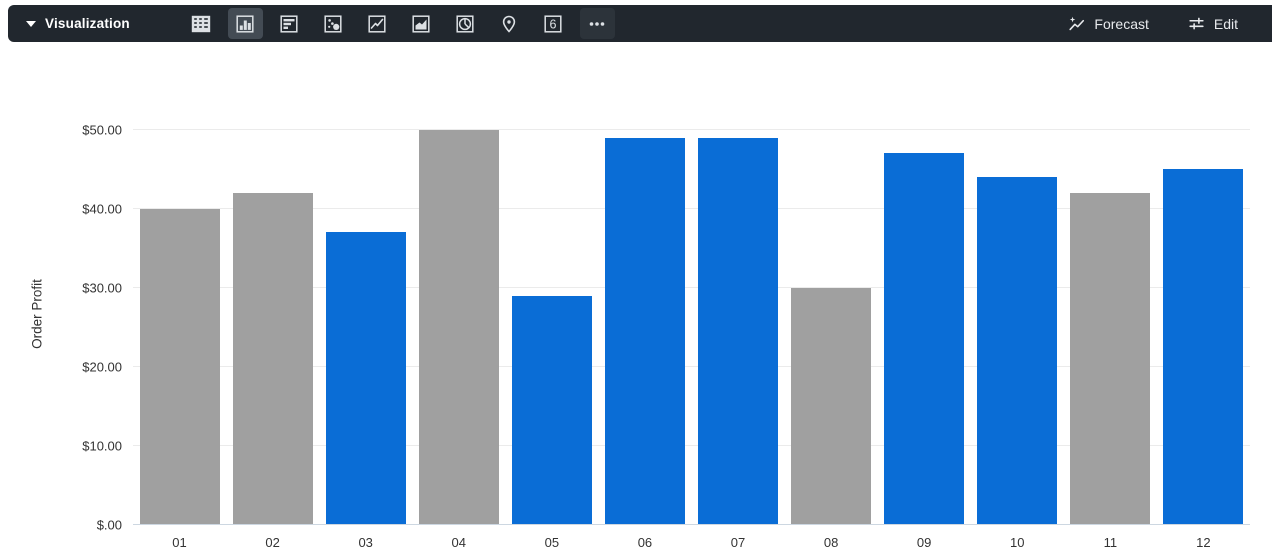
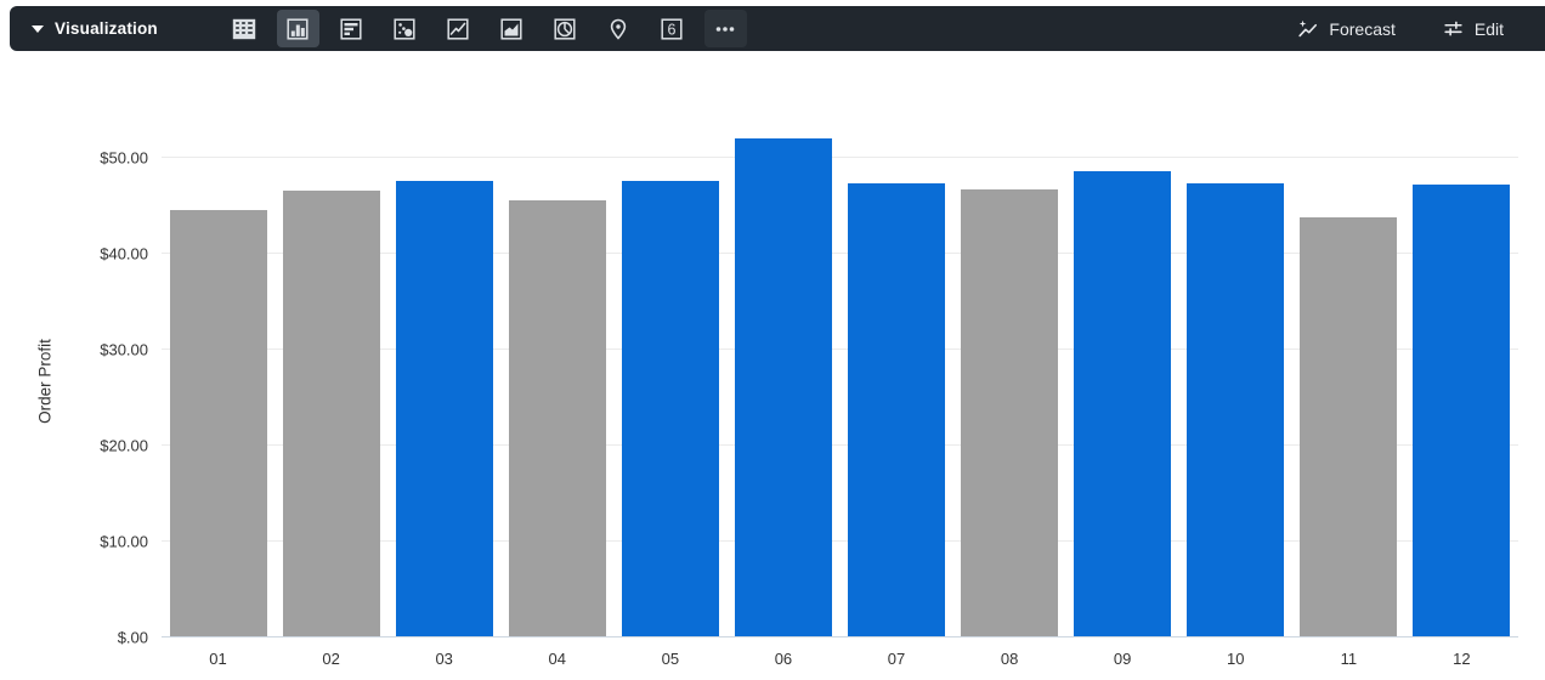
01: $40 -> $44
02: $42 -> $46
03: $37 -> $48
04: $50 -> $46
05: $29 -> $48
06: $49 -> $52
07: $49 -> $47
08: $30 -> $47
09: $47 -> $49
10: $44 -> $47
11: $42 -> $44
12: $45 -> $47
